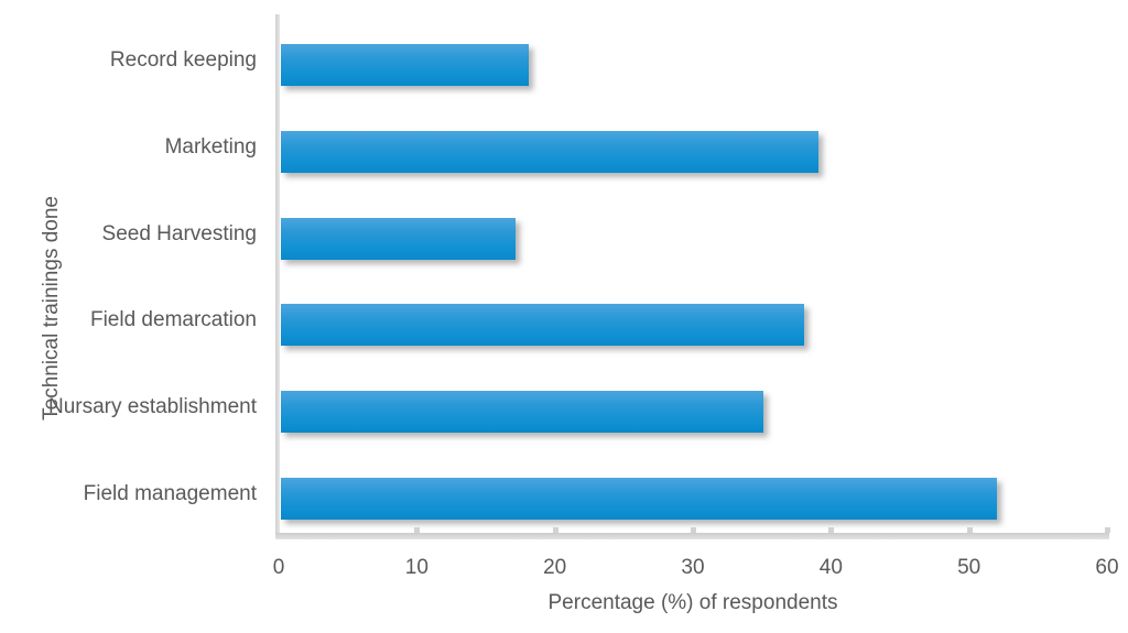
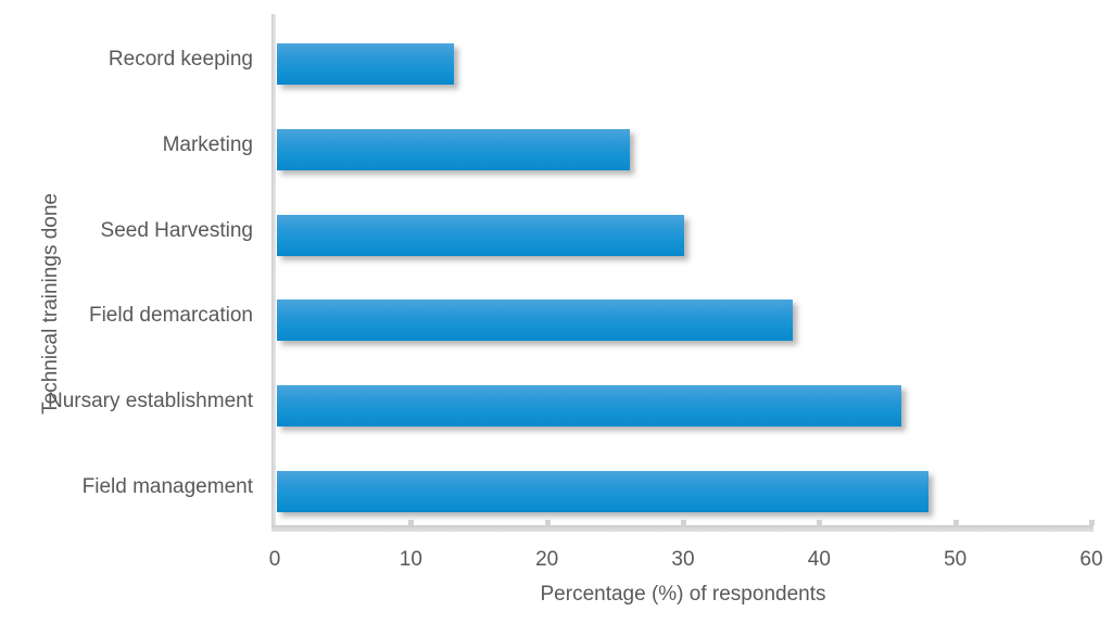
Record keeping: 18 -> 13
Marketing: 39 -> 26
Seed Harvesting: 17 -> 30
Nursary establishment: 35 -> 46
Field management: 52 -> 48
